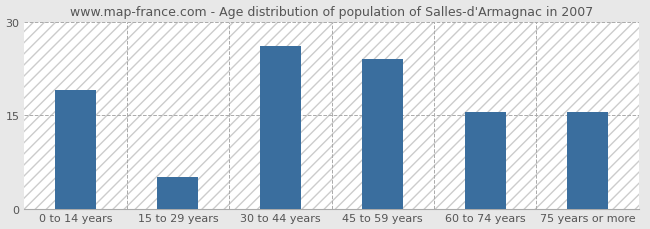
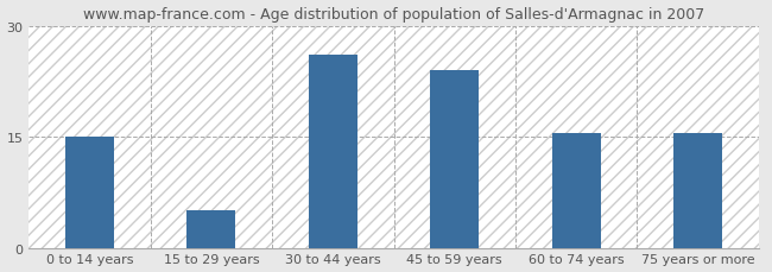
0 to 14 years: 19.0 -> 15.0
